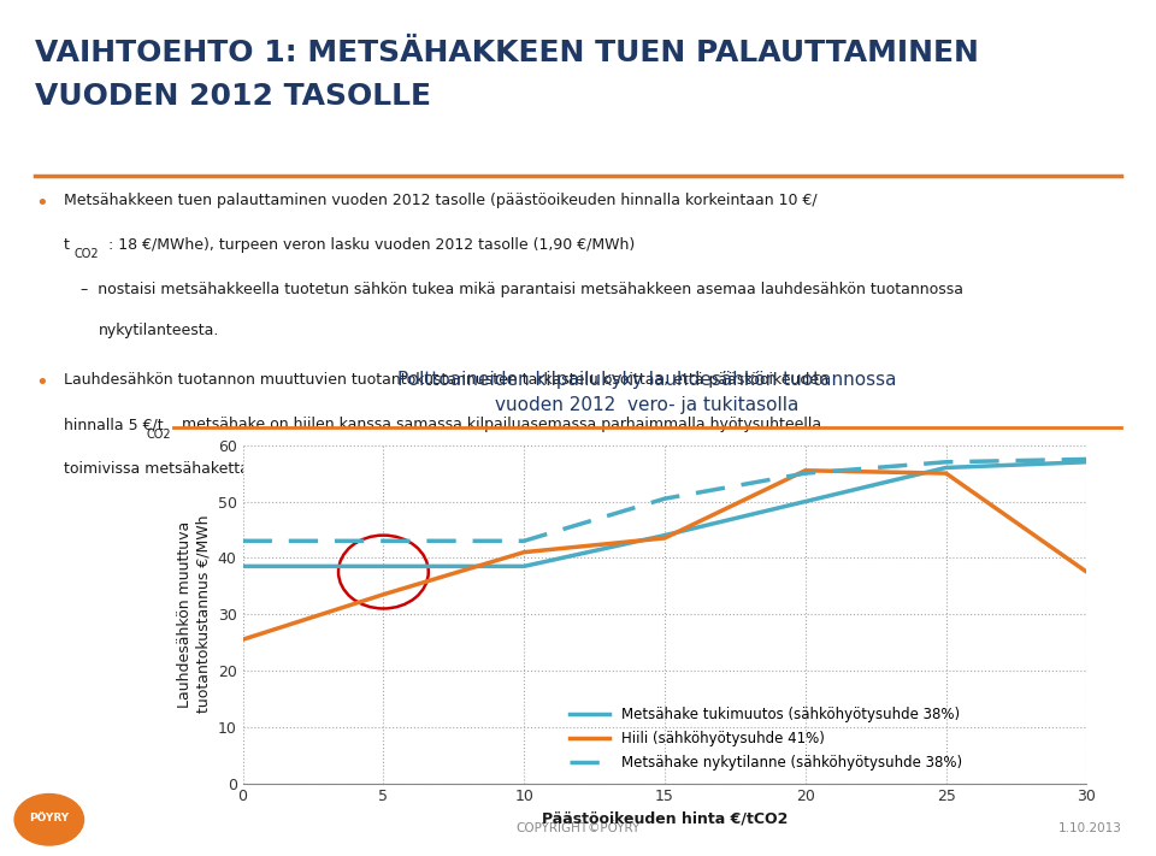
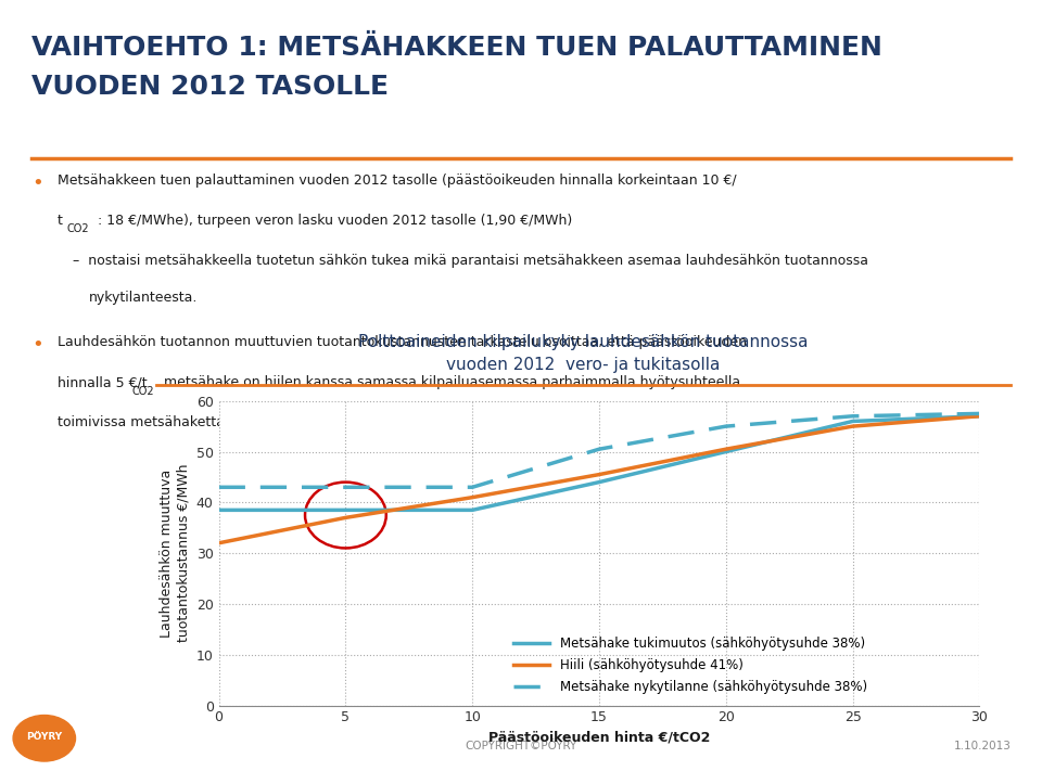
Hiili (sähköhyötysuhde 41%)/0: 25.5 -> 32.0
Hiili (sähköhyötysuhde 41%)/5: 33.5 -> 37.0
Hiili (sähköhyötysuhde 41%)/15: 43.5 -> 45.5
Hiili (sähköhyötysuhde 41%)/20: 55.5 -> 50.5
Hiili (sähköhyötysuhde 41%)/30: 37.5 -> 57.0
